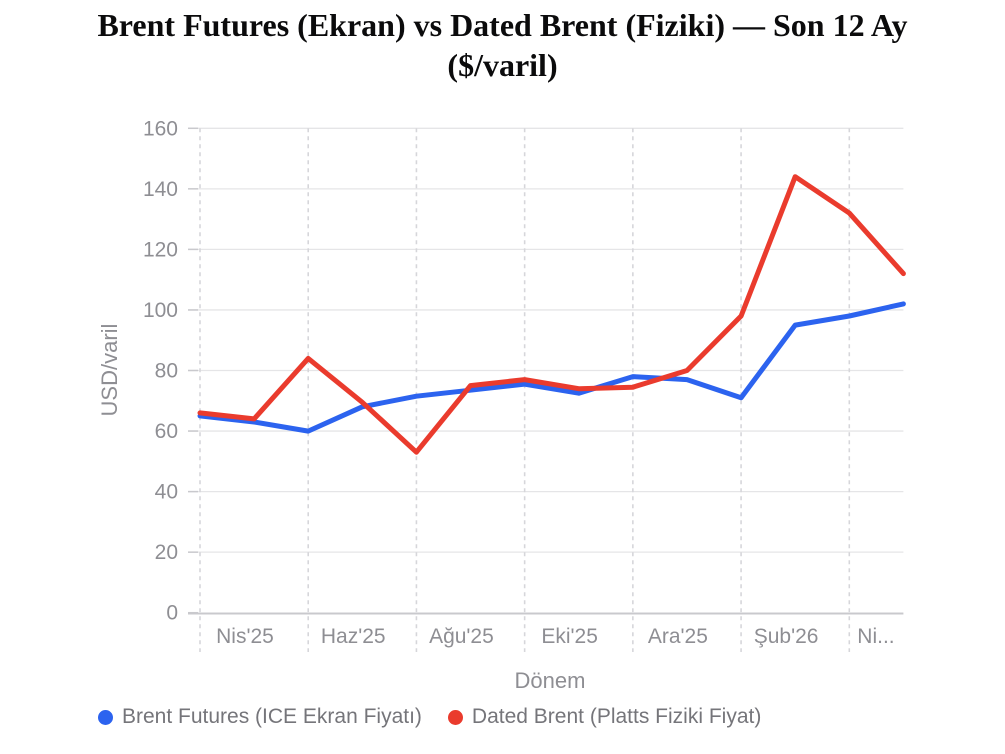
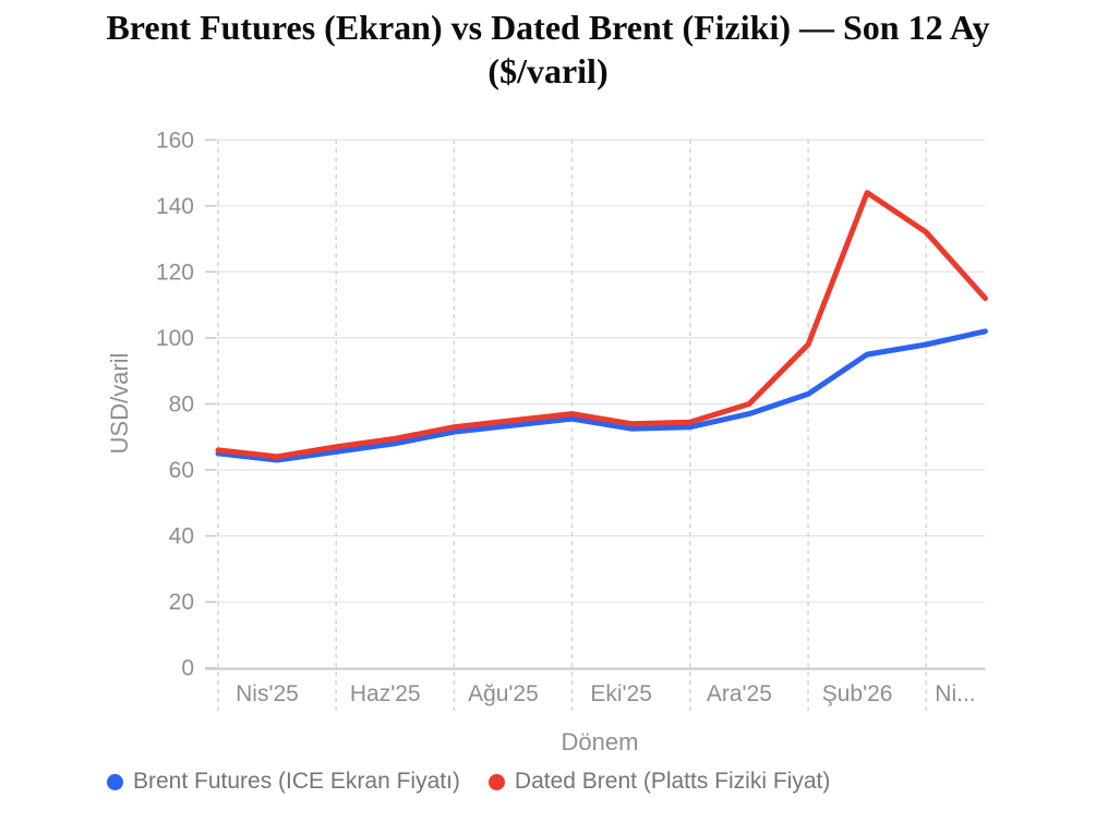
Brent Futures (ICE Ekran Fiyatı)/Haz'25: 60 -> 66
Dated Brent (Platts Fiziki Fiyat)/Haz'25: 84 -> 67
Dated Brent (Platts Fiziki Fiyat)/Ağu'25: 53 -> 73
Brent Futures (ICE Ekran Fiyatı)/Ara'25: 78 -> 73
Brent Futures (ICE Ekran Fiyatı)/Şub'26: 71 -> 83
